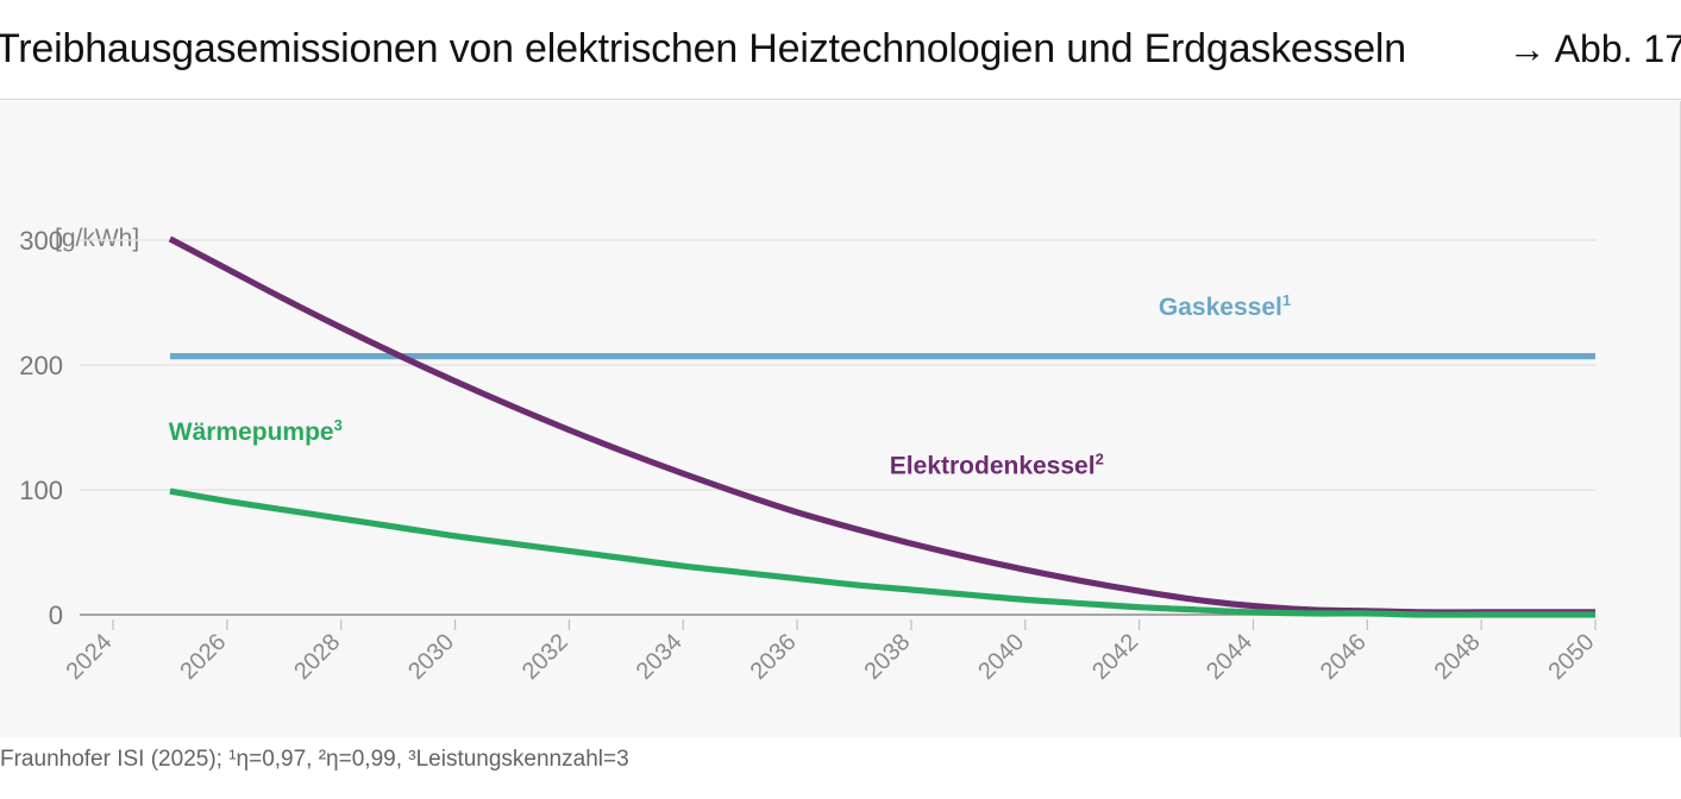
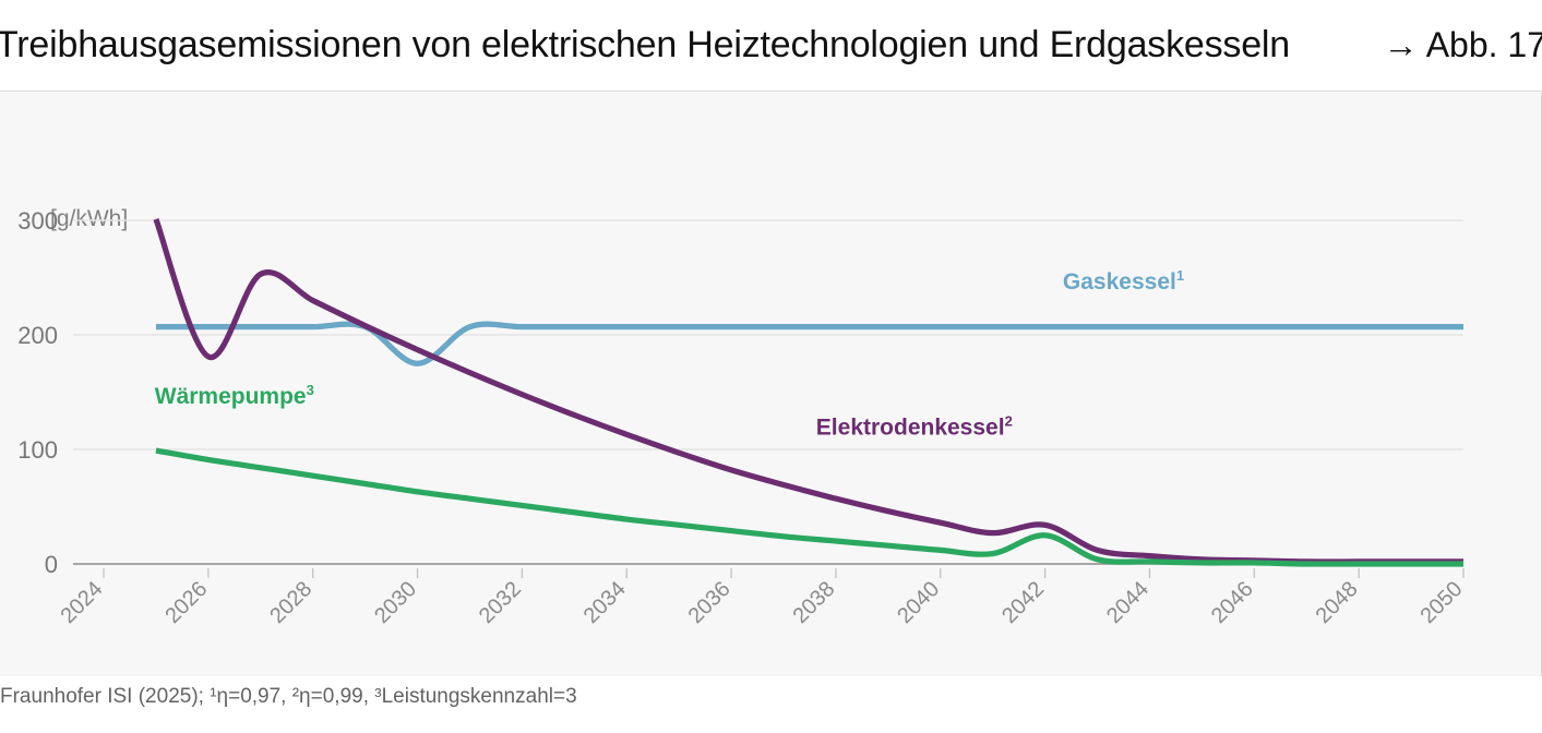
Elektrodenkessel/2026: 277 -> 181
Gaskessel/2030: 207 -> 175
Elektrodenkessel/2042: 19 -> 34
Wärmepumpe/2042: 6 -> 25
